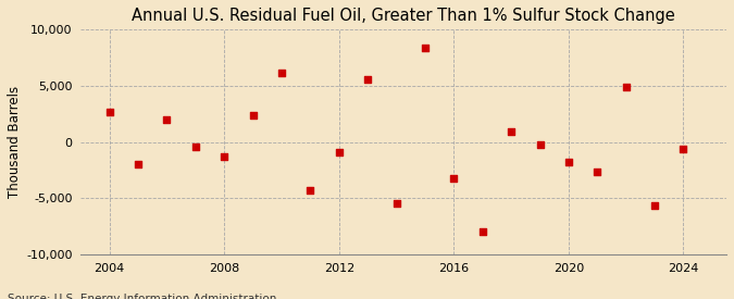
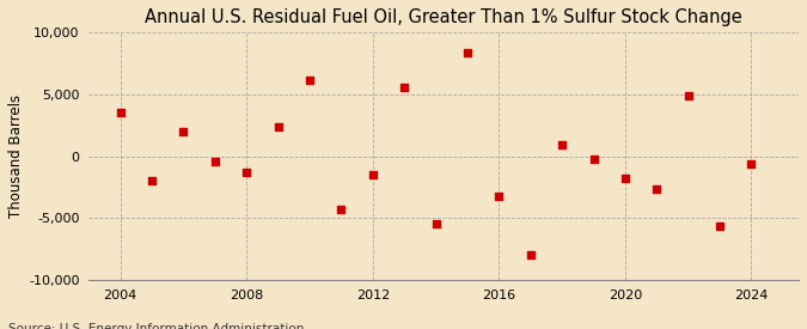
2004: 2,700 -> 3,500
2012: -900 -> -1,500
